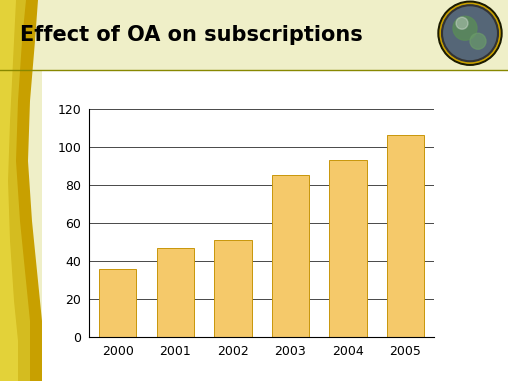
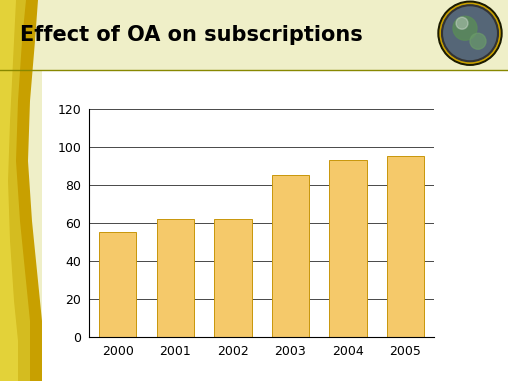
2000: 36 -> 55
2001: 47 -> 62
2002: 51 -> 62
2005: 106 -> 95
